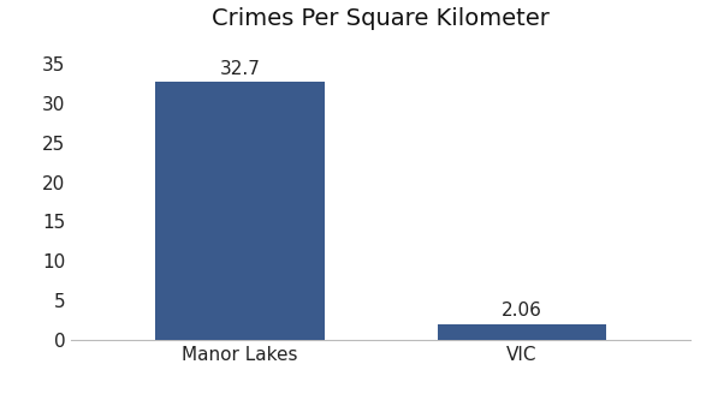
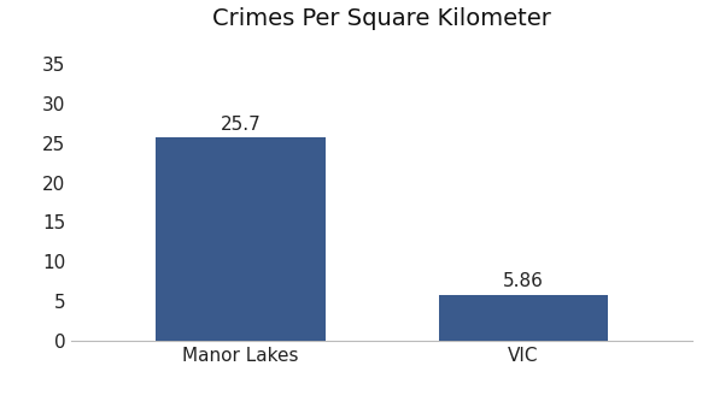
Manor Lakes: 32.7 -> 25.7
VIC: 2.06 -> 5.86
